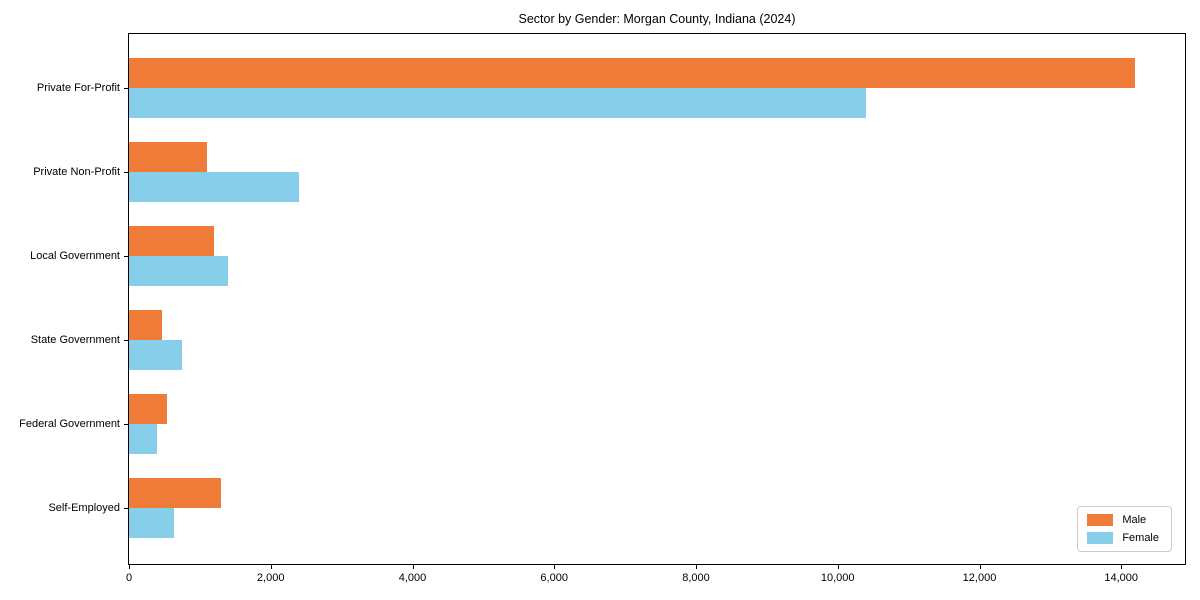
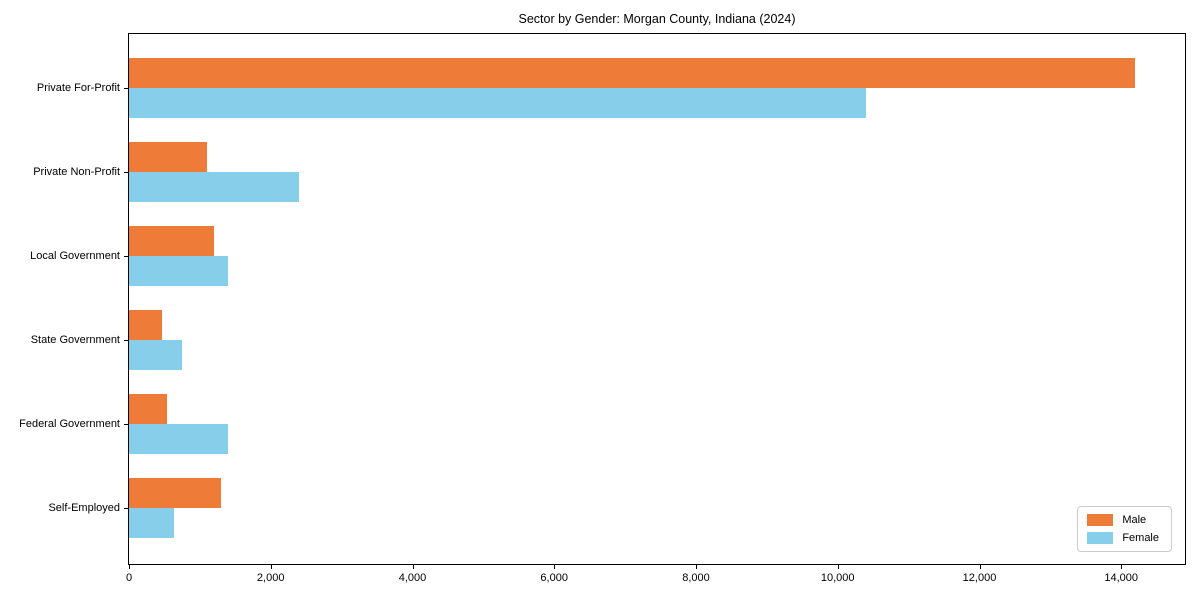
Female/Federal Government: 400 -> 1400
